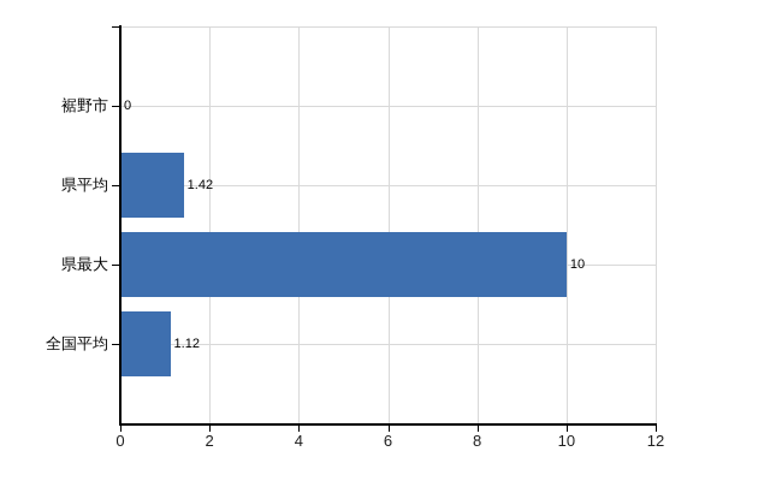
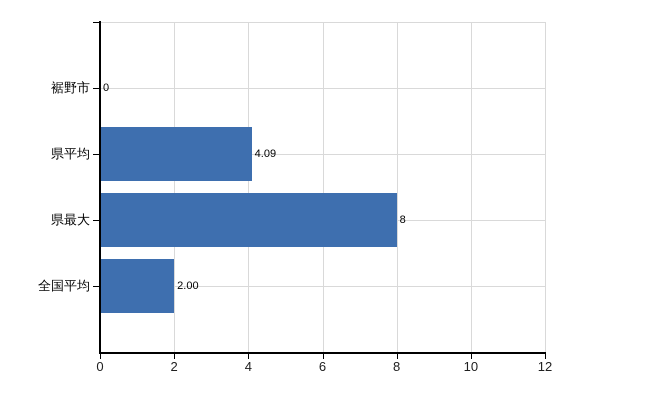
県平均: 1.42 -> 4.09
県最大: 10 -> 8
全国平均: 1.12 -> 2.00
